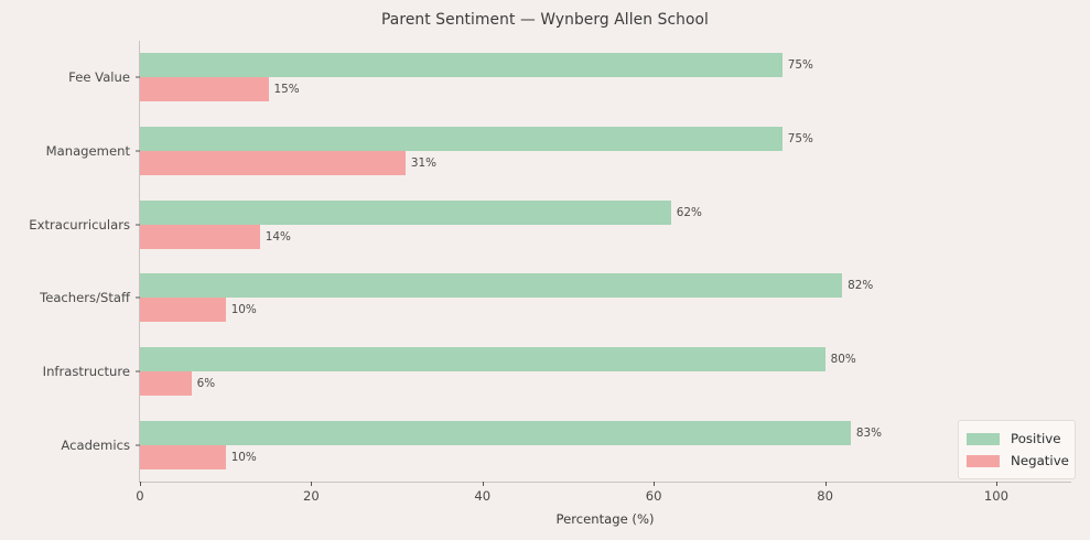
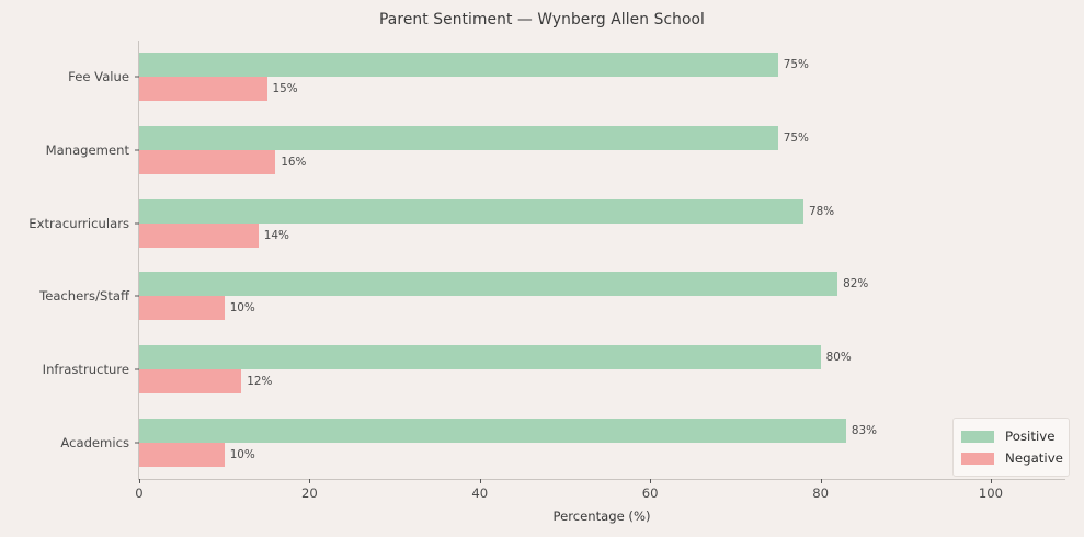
Negative/Management: 31% -> 16%
Positive/Extracurriculars: 62% -> 78%
Negative/Infrastructure: 6% -> 12%
